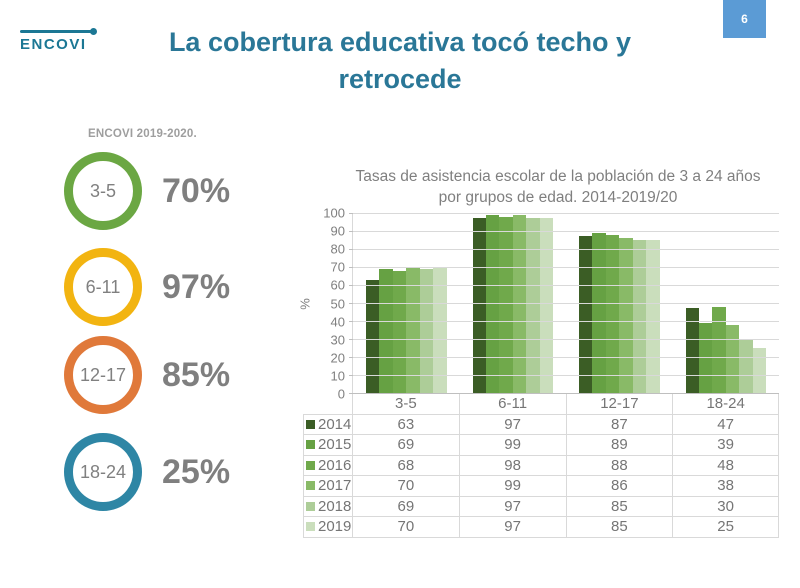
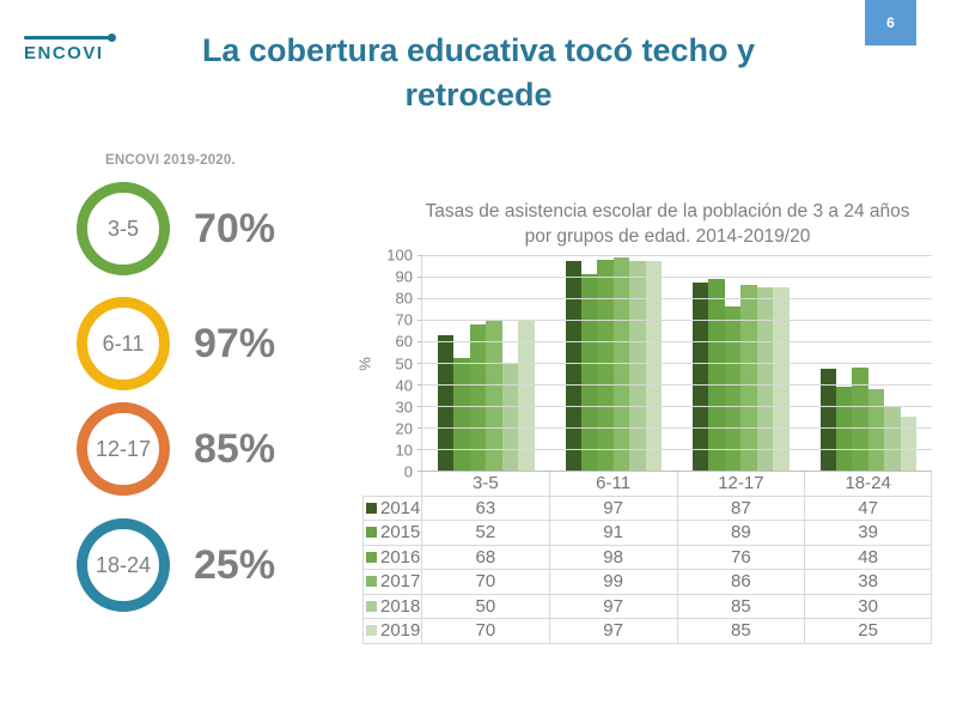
2015/3-5: 69 -> 52
2018/3-5: 69 -> 50
2015/6-11: 99 -> 91
2016/12-17: 88 -> 76
